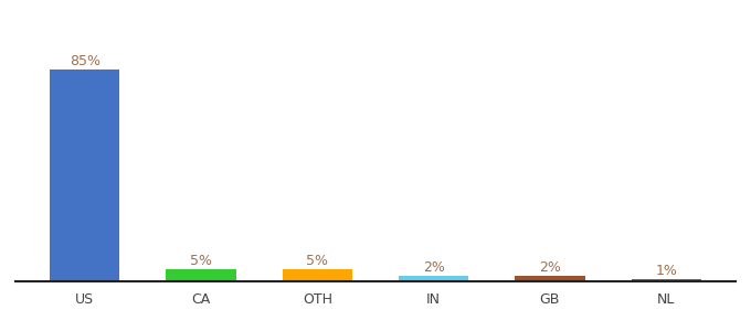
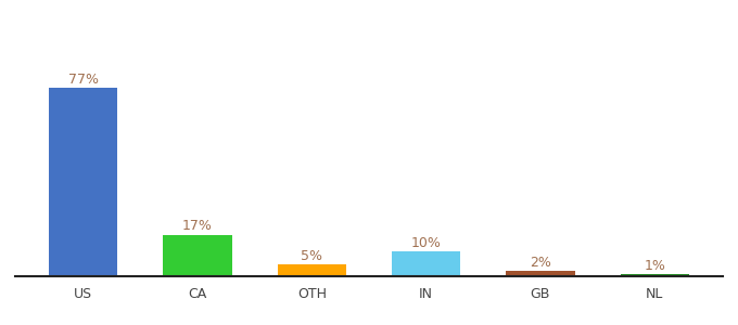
US: 85% -> 77%
CA: 5% -> 17%
IN: 2% -> 10%
